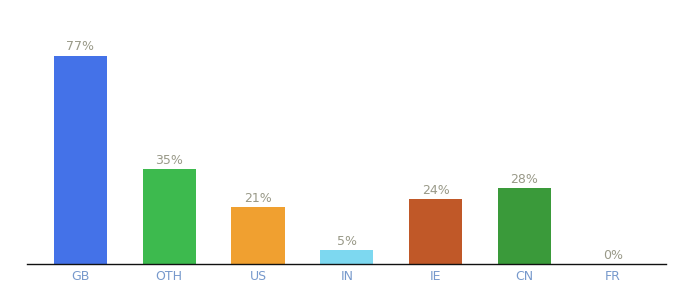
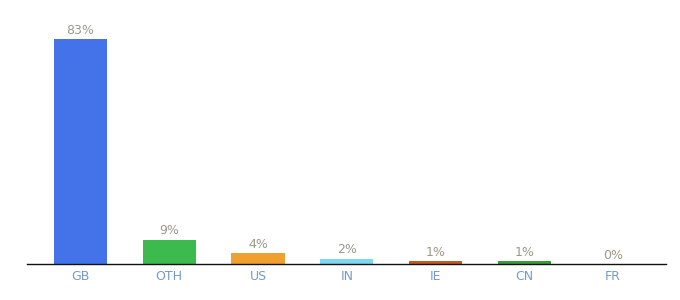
GB: 77% -> 83%
OTH: 35% -> 9%
US: 21% -> 4%
IN: 5% -> 2%
IE: 24% -> 1%
CN: 28% -> 1%
